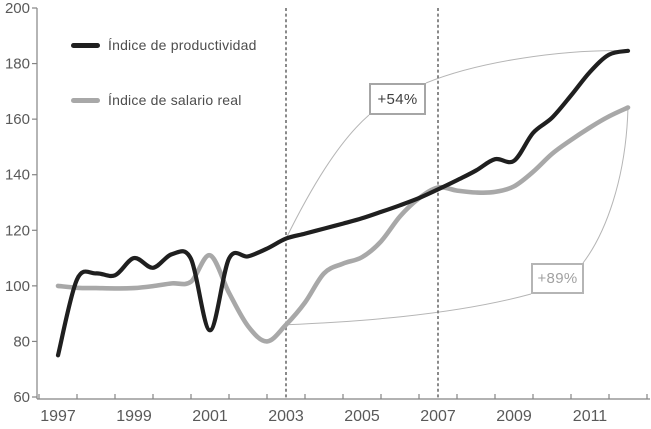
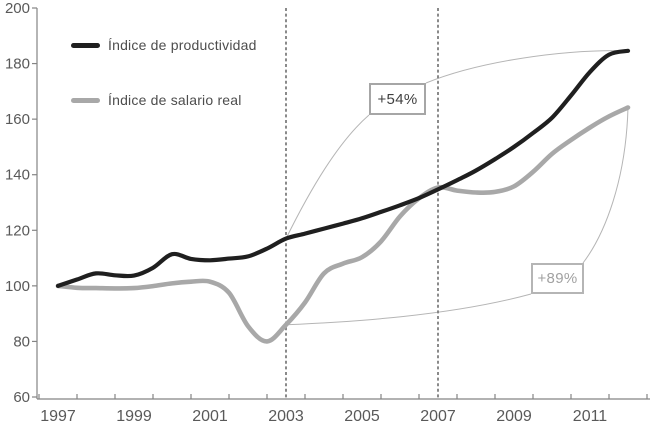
Índice de productividad/1997: 75 -> 100
Índice de productividad/1999: 110 -> 104
Índice de productividad/2001: 84 -> 109
Índice de salario real/2001: 111 -> 102
Índice de productividad/2009: 145 -> 150
